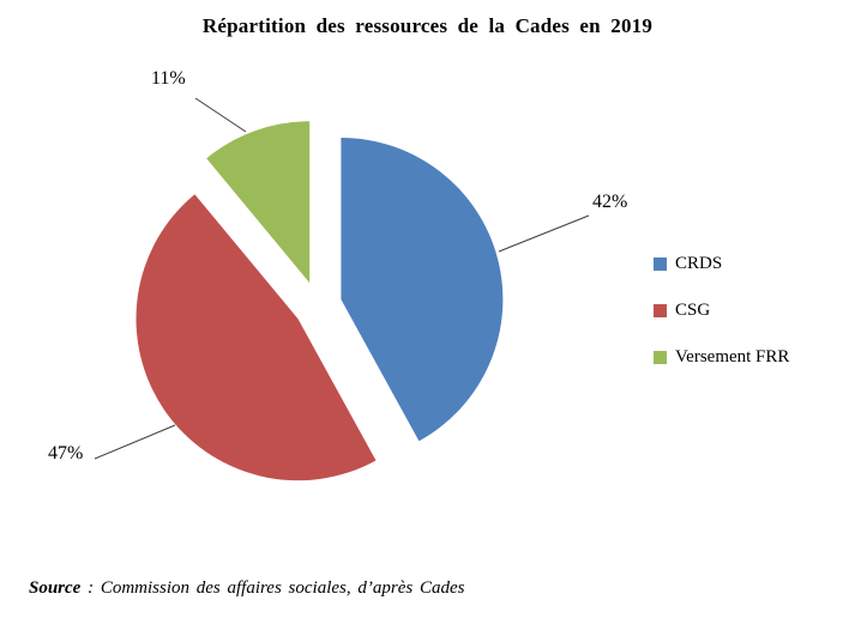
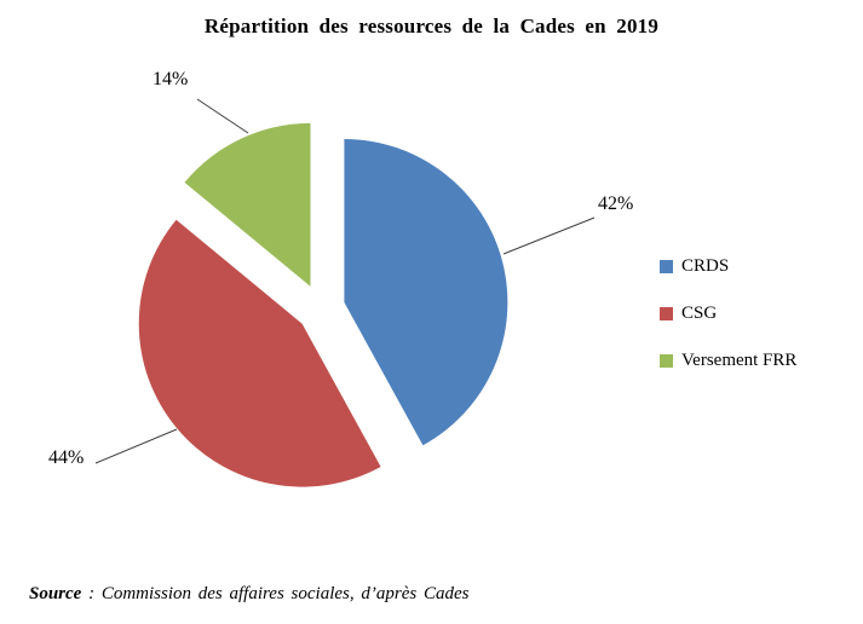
CSG: 47% -> 44%
Versement FRR: 11% -> 14%
